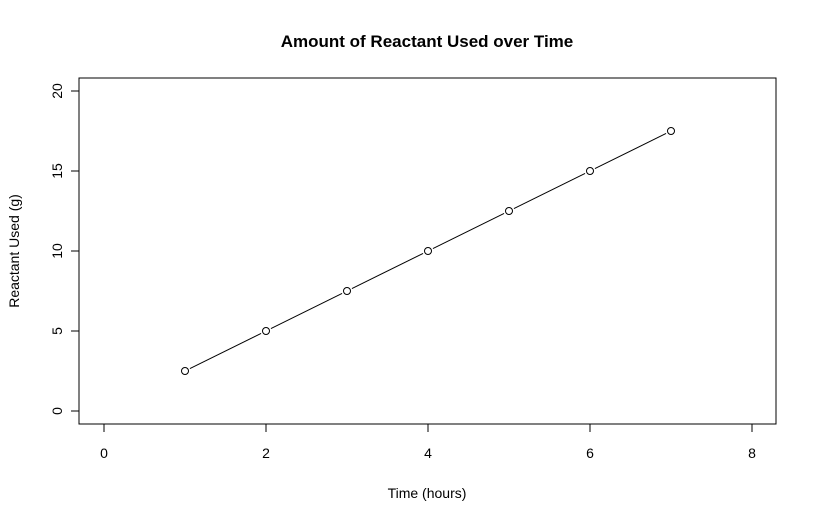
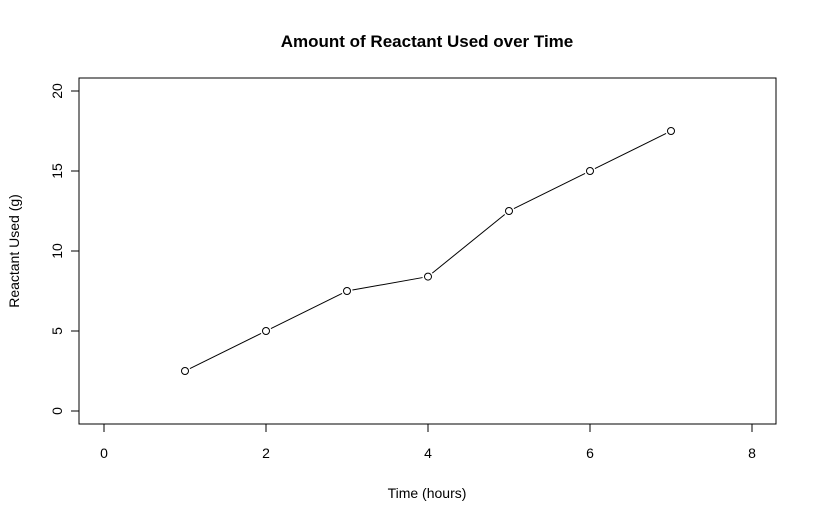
4: 10.0 -> 8.4
